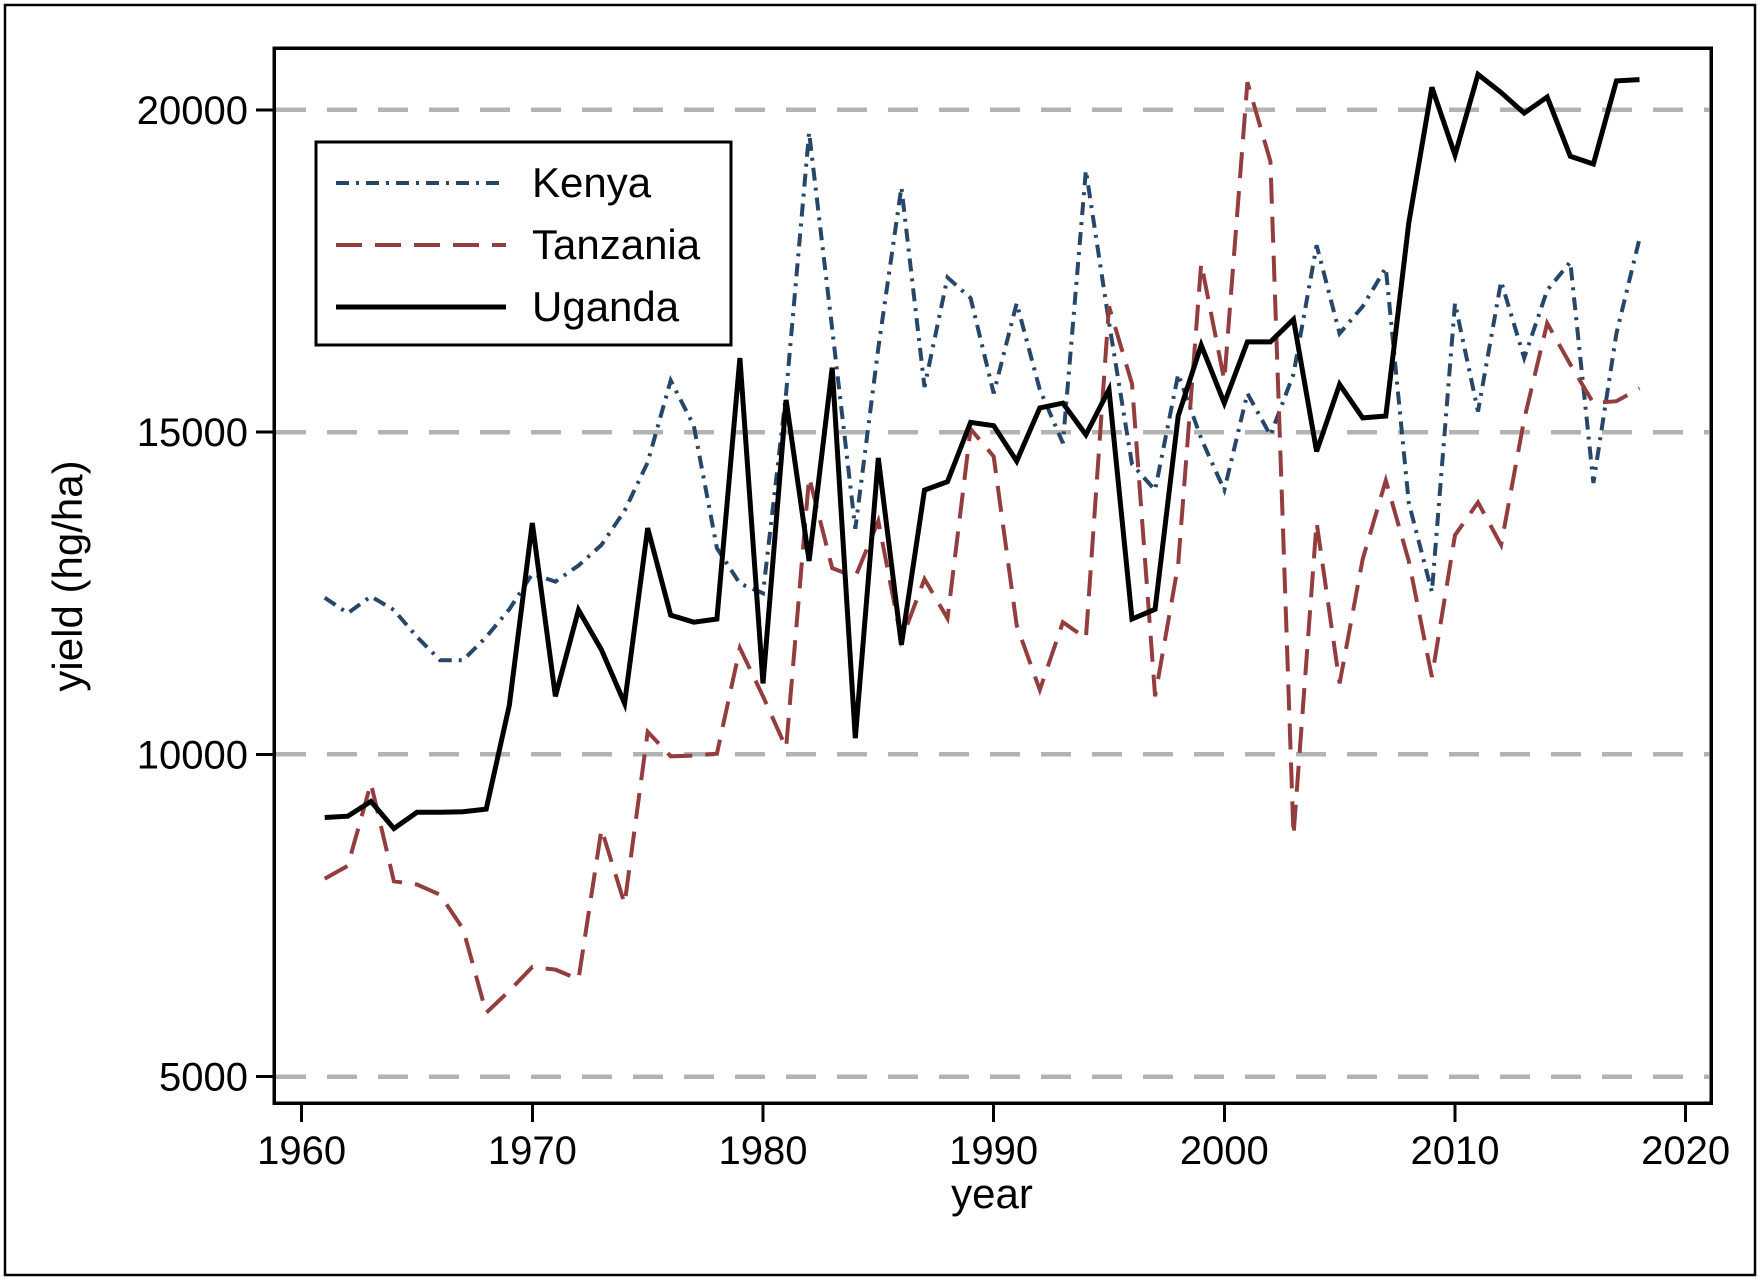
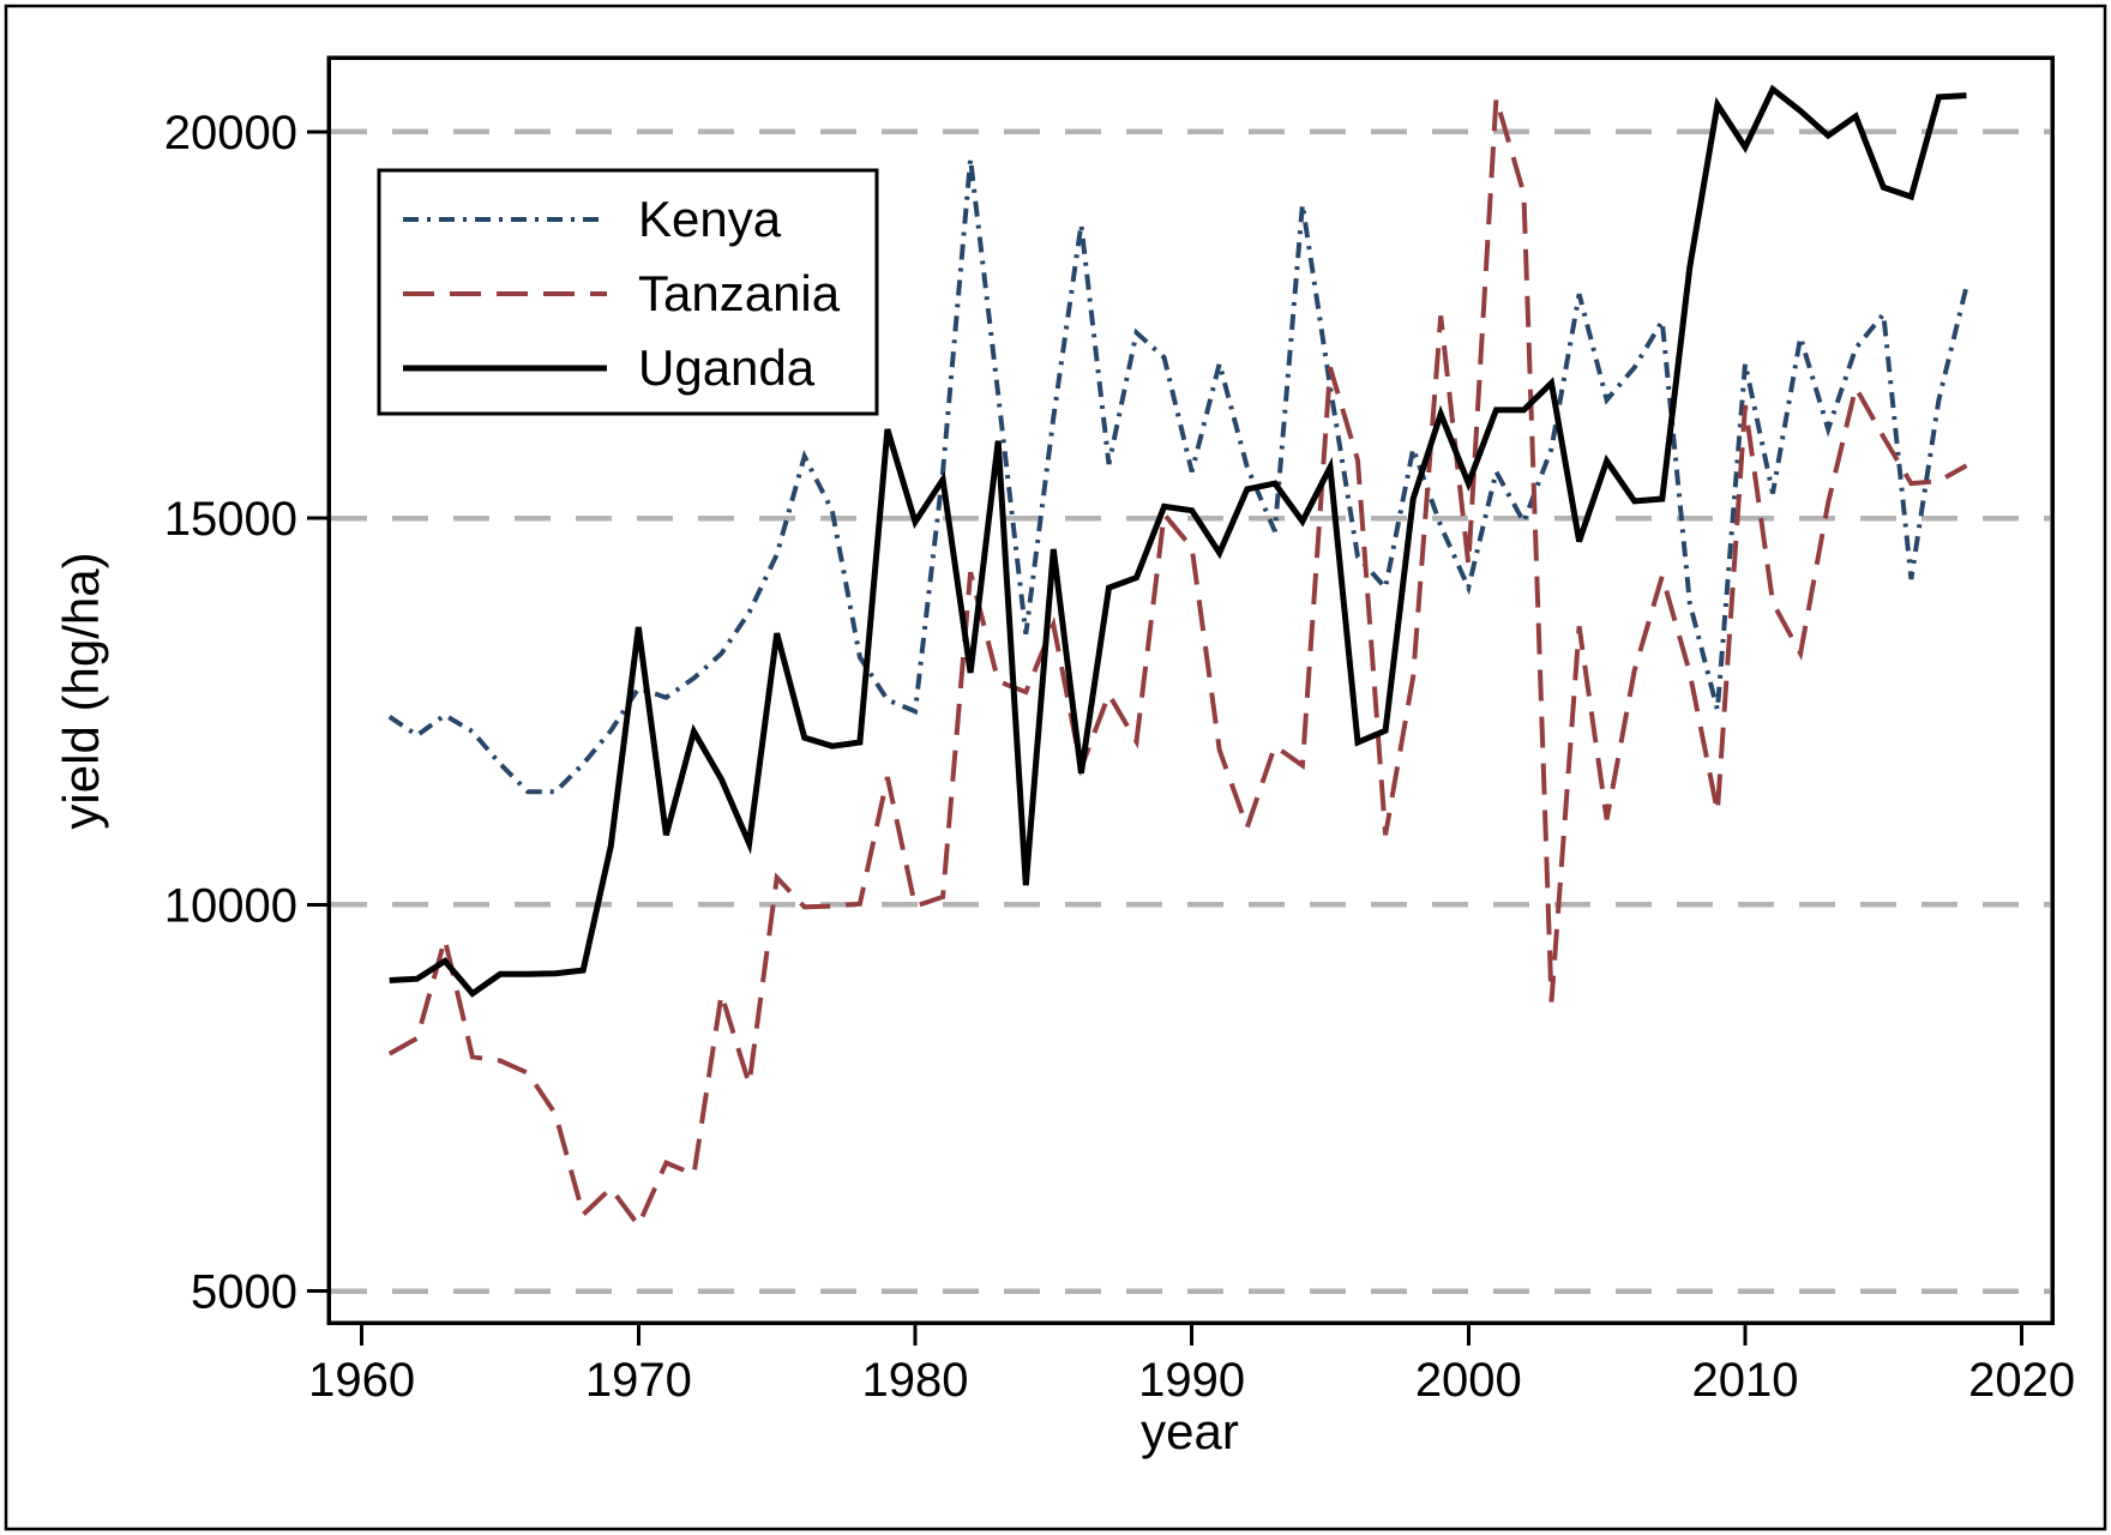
Tanzania/1970: 6700 -> 5800
Tanzania/1980: 10900 -> 10000
Uganda/1980: 11100 -> 15000
Tanzania/2000: 15800 -> 14400
Tanzania/2010: 13400 -> 16500
Uganda/2010: 19300 -> 19800
